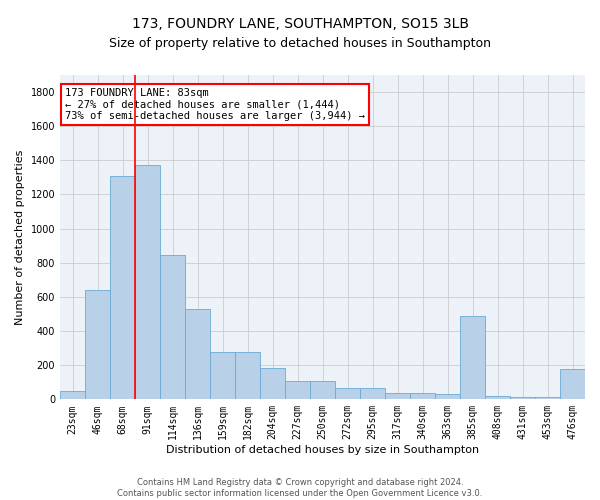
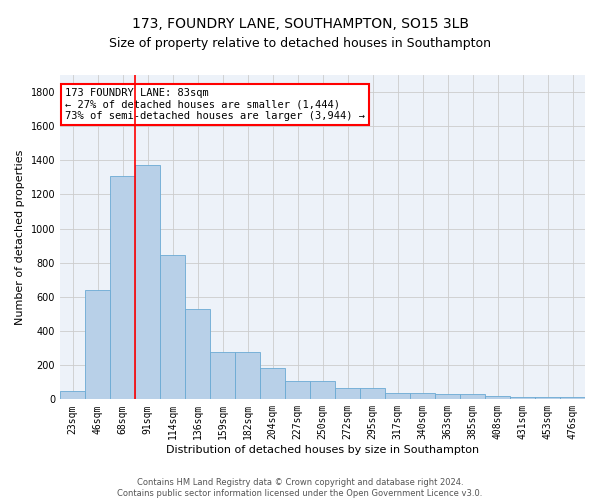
385sqm: 490 -> 30
476sqm: 180 -> 20
